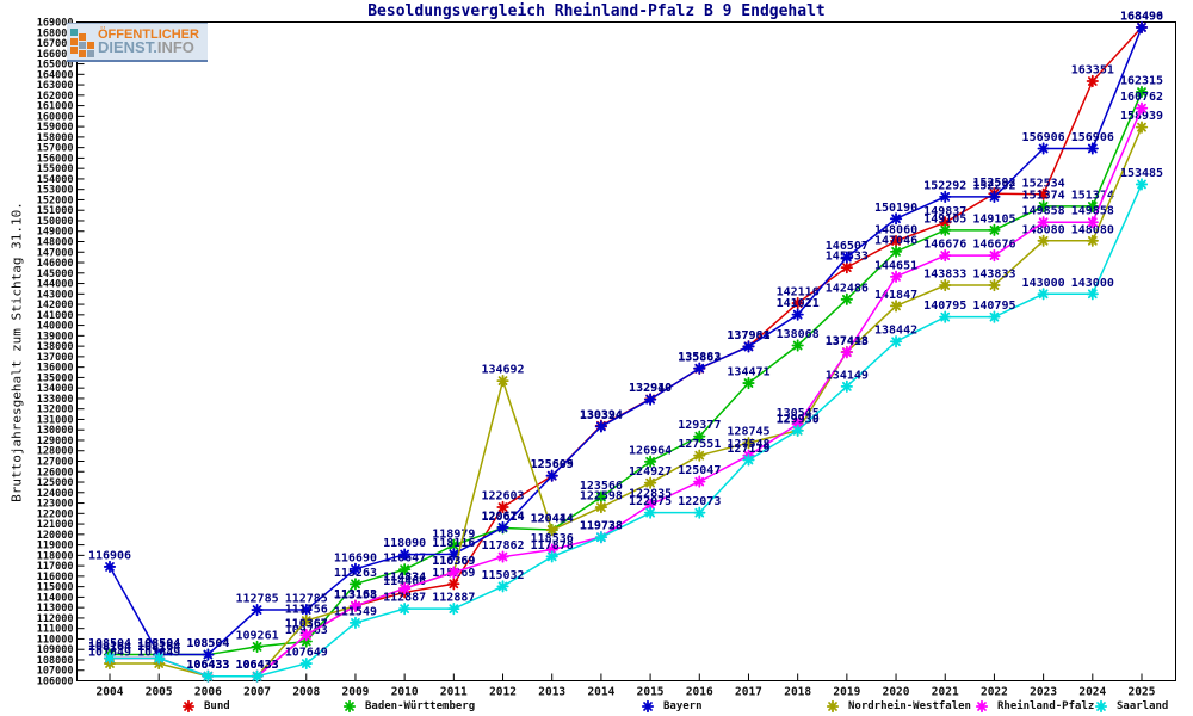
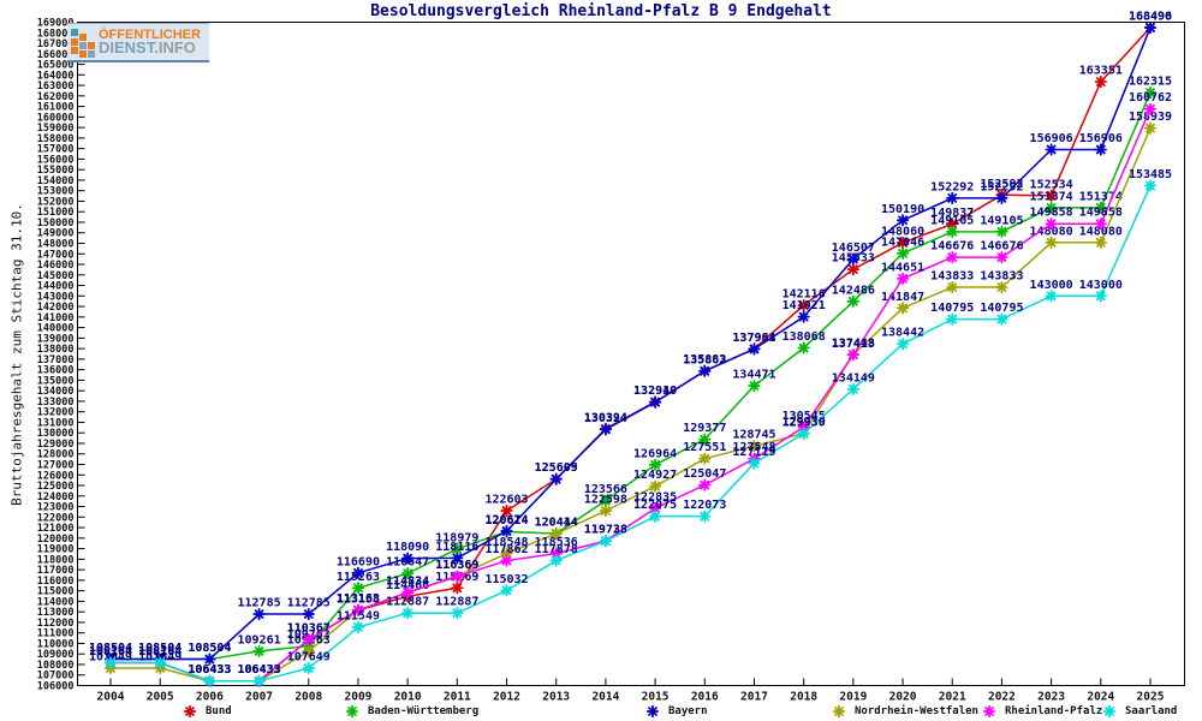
Bayern/2004: 116906 -> 108504
Nordrhein-Westfalen/2008: 111756 -> 109263
Nordrhein-Westfalen/2012: 134692 -> 118548
